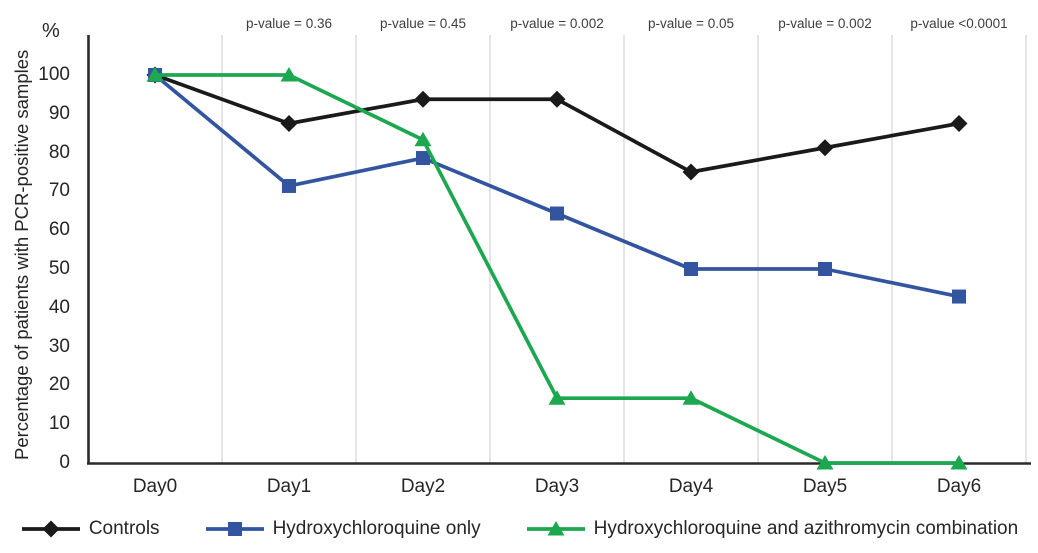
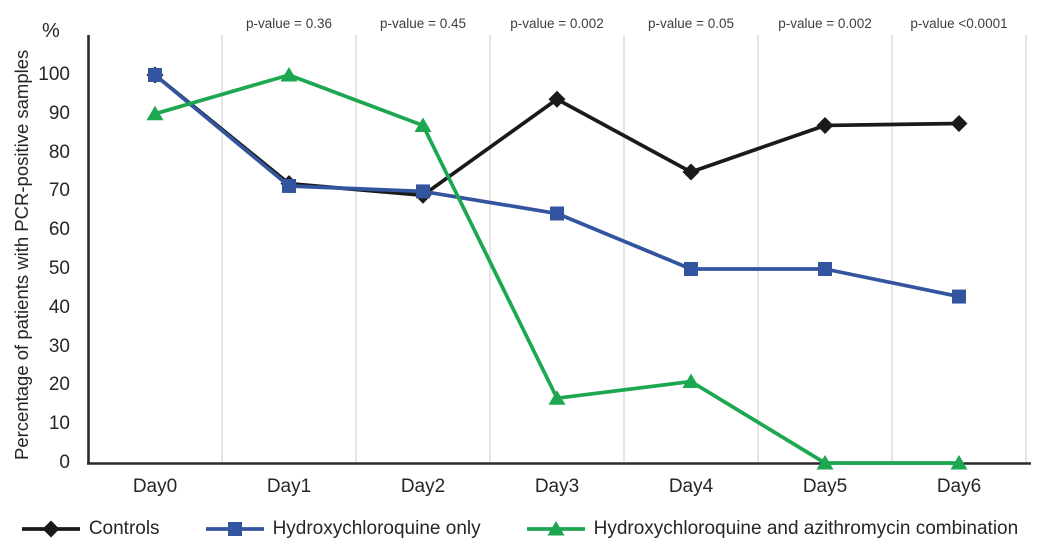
Hydroxychloroquine and azithromycin combination/Day0: 100 -> 90
Controls/Day1: 88 -> 72
Controls/Day2: 94 -> 69
Hydroxychloroquine only/Day2: 79 -> 70
Hydroxychloroquine and azithromycin combination/Day2: 83 -> 87
Hydroxychloroquine and azithromycin combination/Day4: 17 -> 21
Controls/Day5: 81 -> 87
